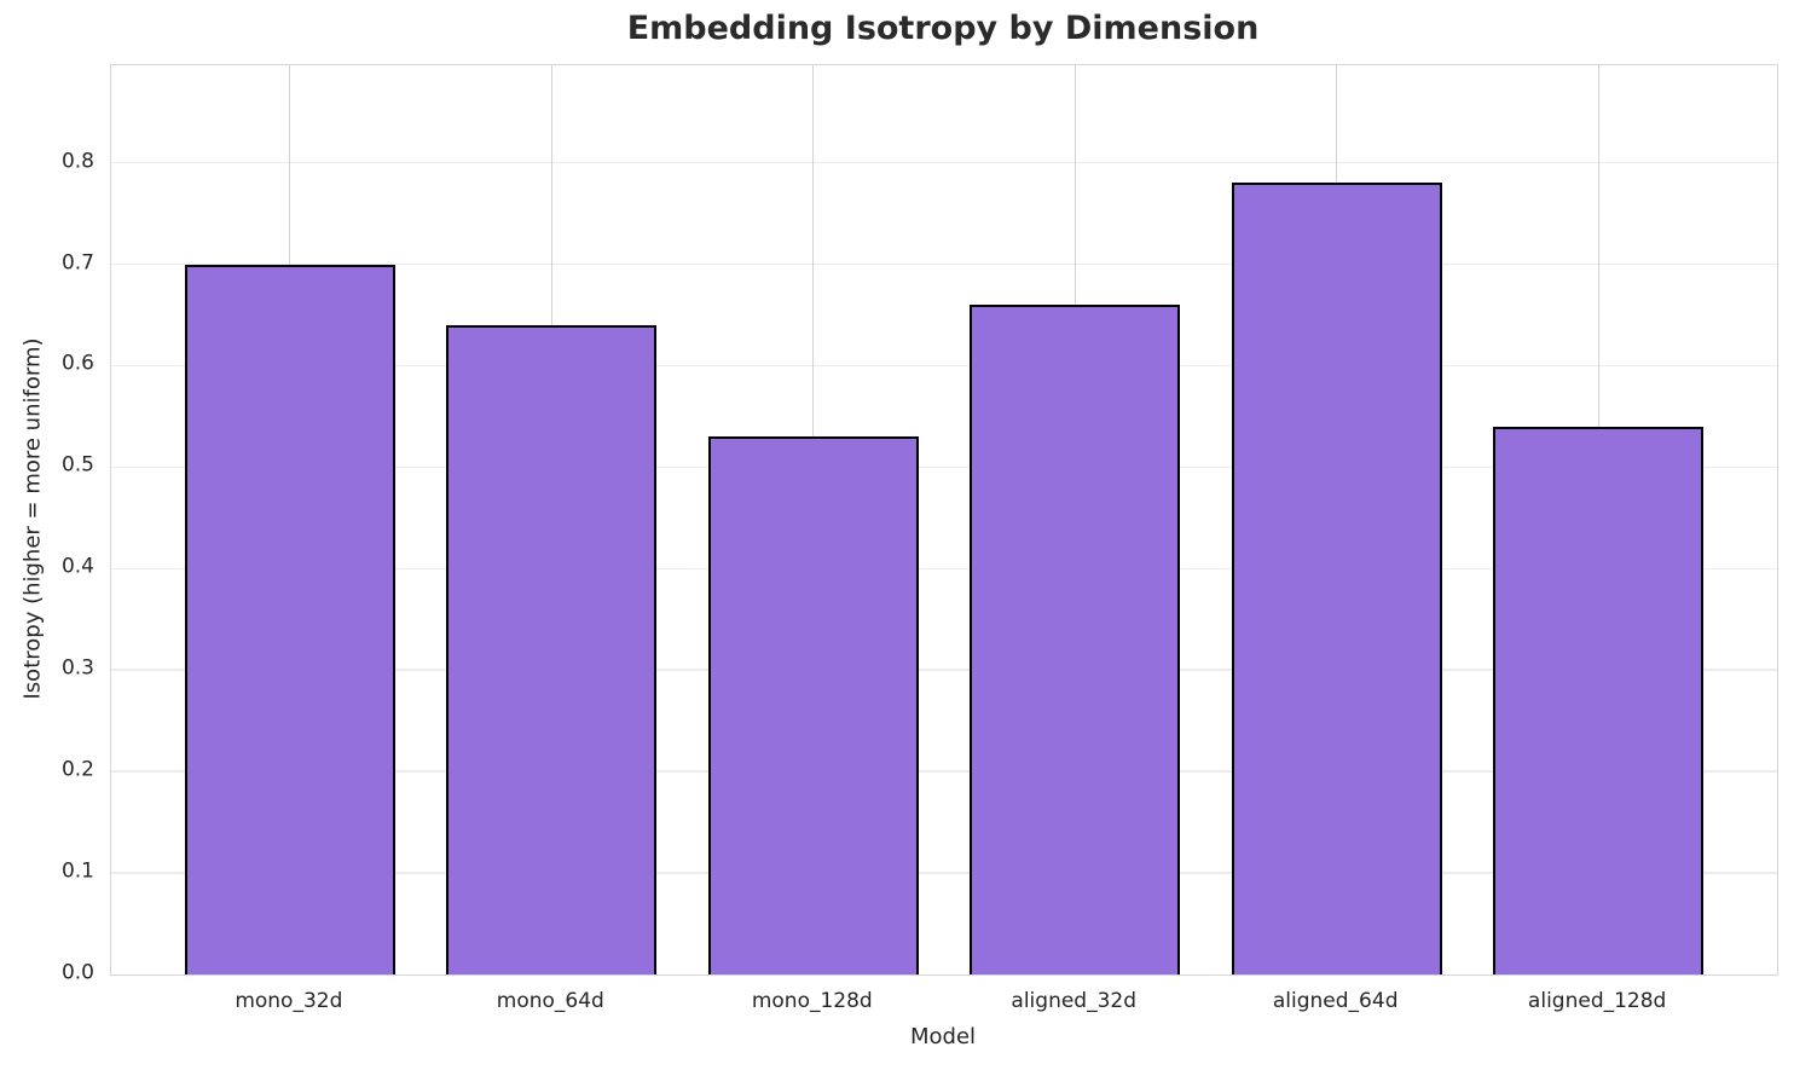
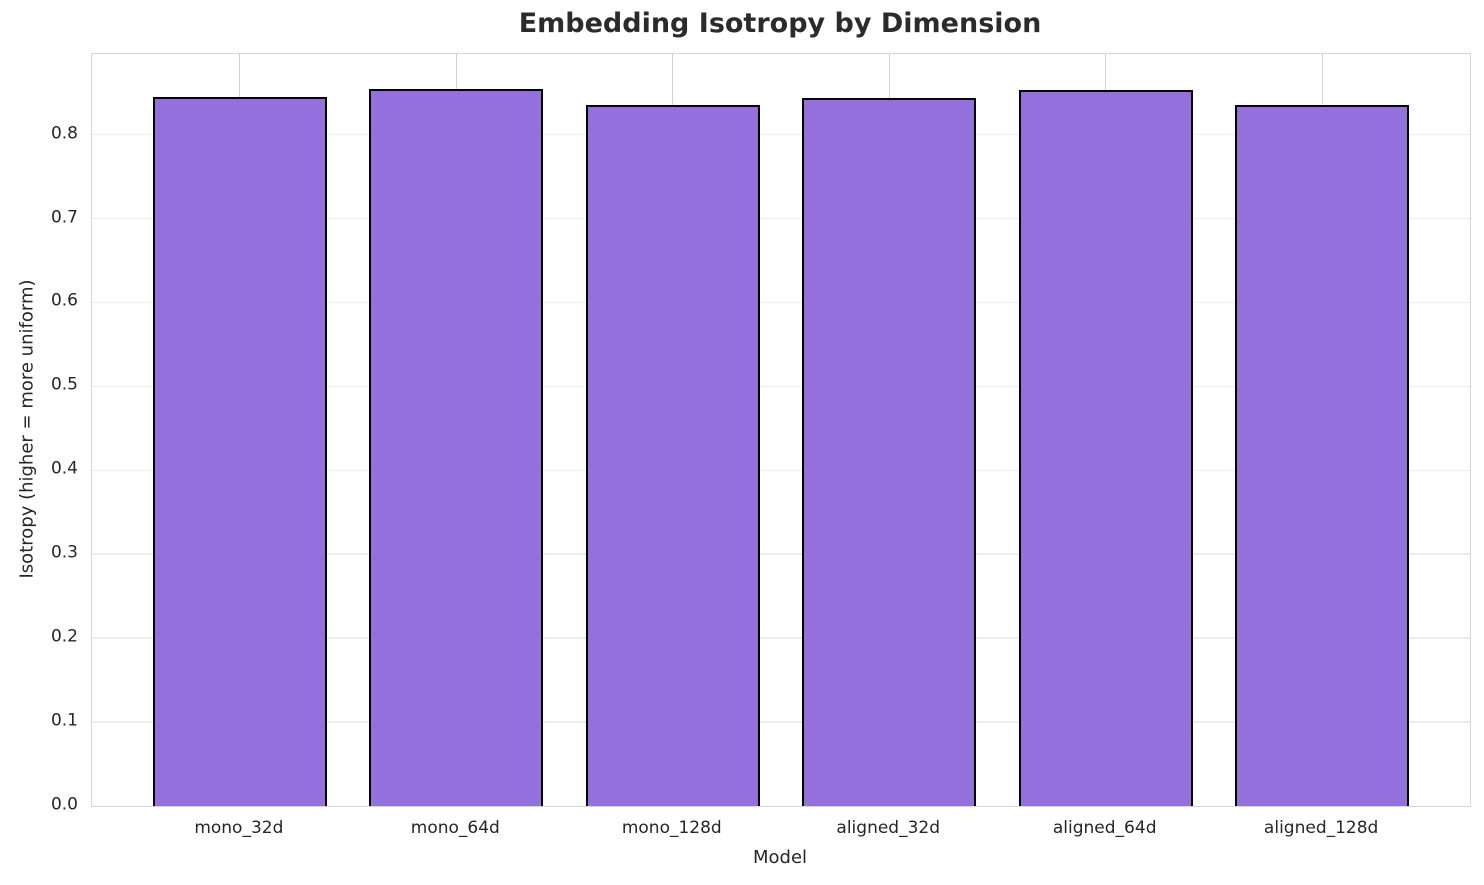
mono_32d: 0.70 -> 0.84
mono_64d: 0.64 -> 0.85
mono_128d: 0.53 -> 0.83
aligned_32d: 0.66 -> 0.84
aligned_64d: 0.78 -> 0.85
aligned_128d: 0.54 -> 0.83
